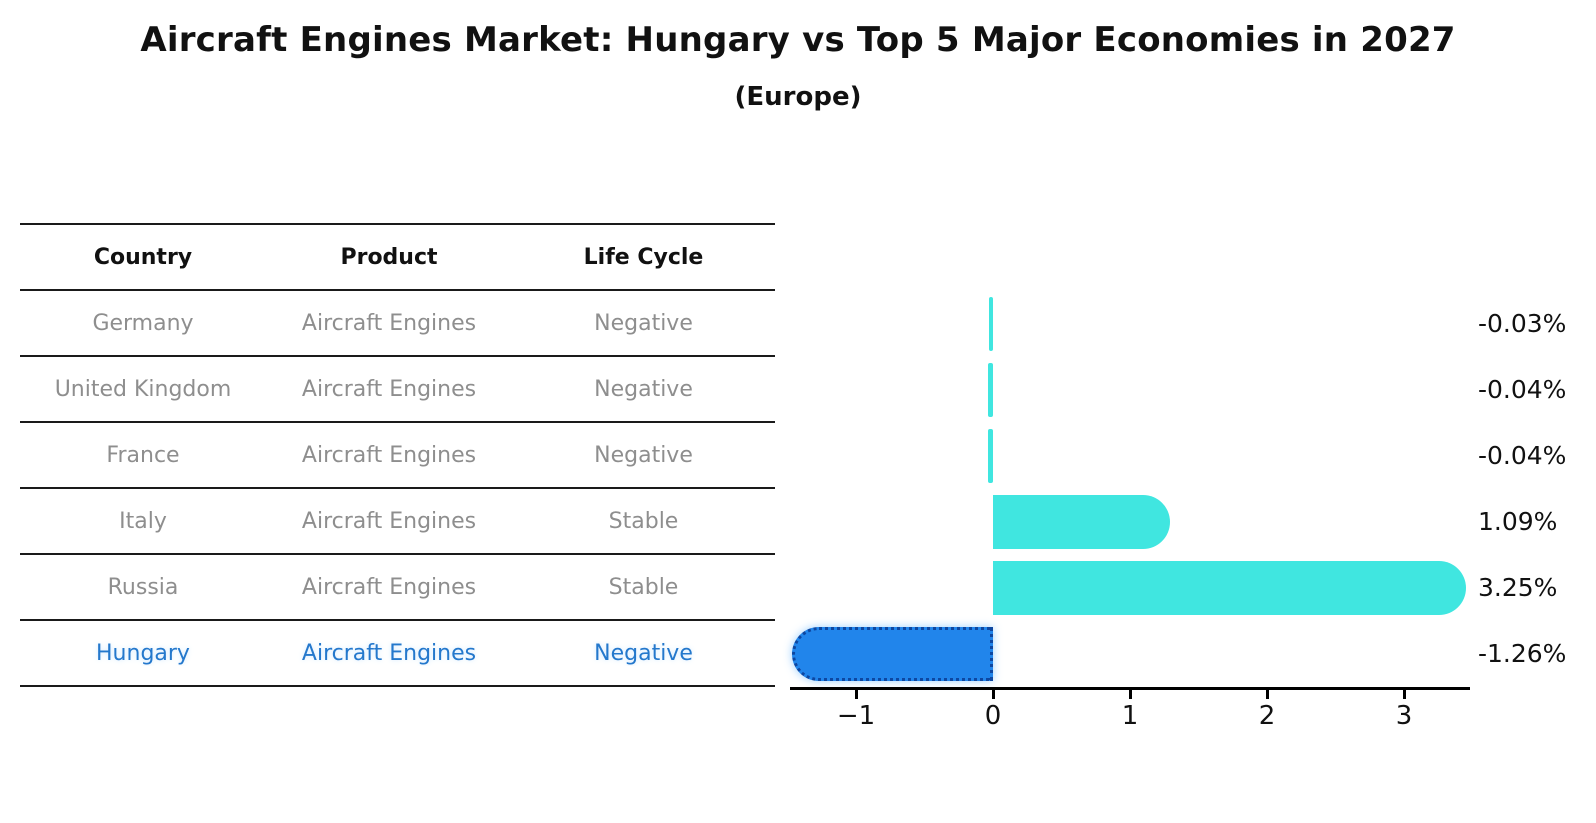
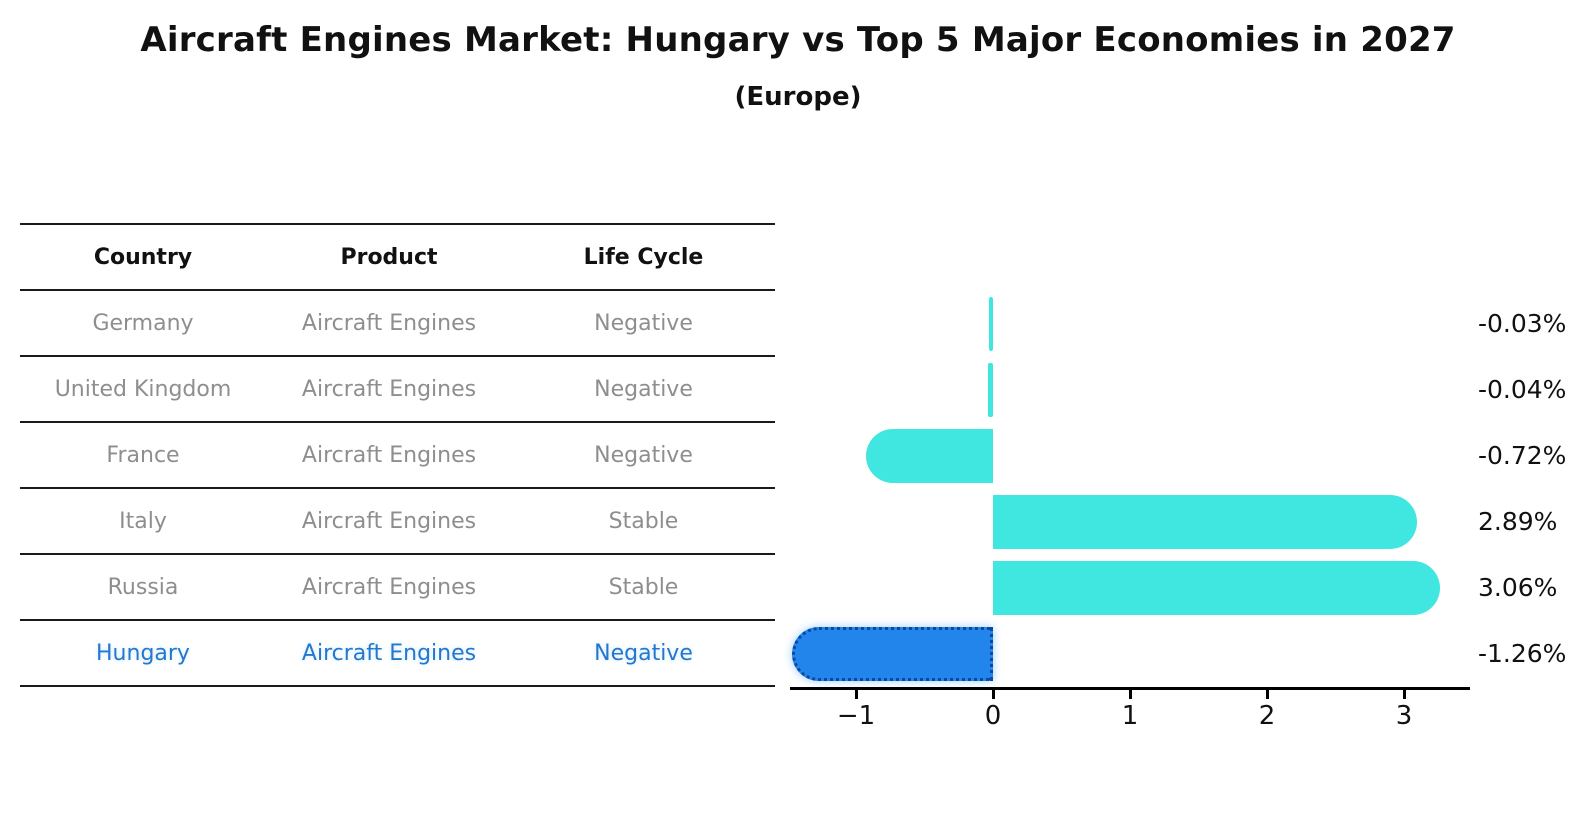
France: -0.04% -> -0.72%
Italy: 1.09% -> 2.89%
Russia: 3.25% -> 3.06%
